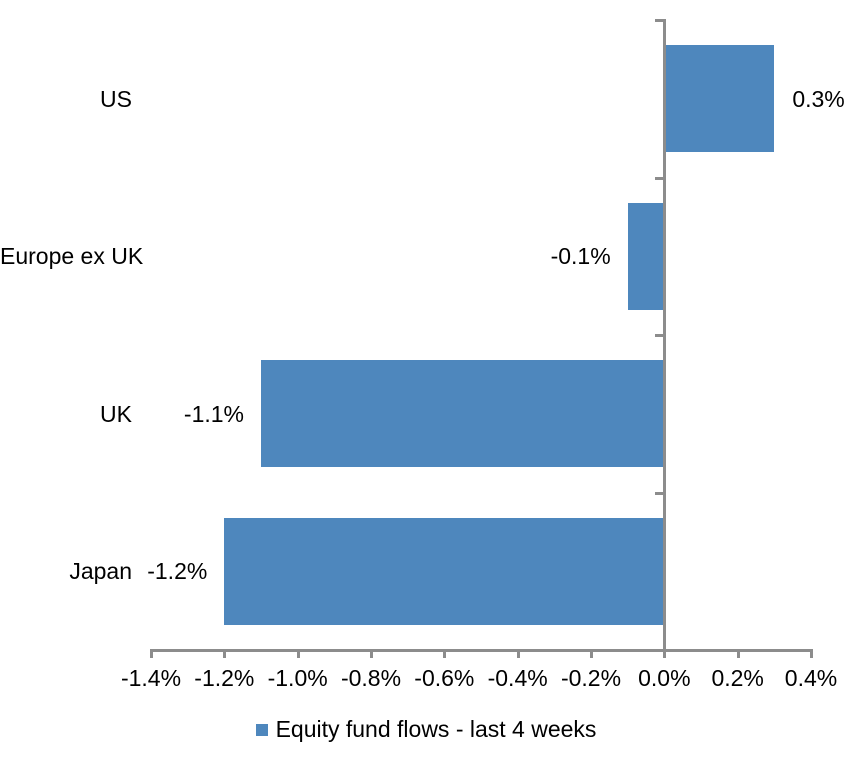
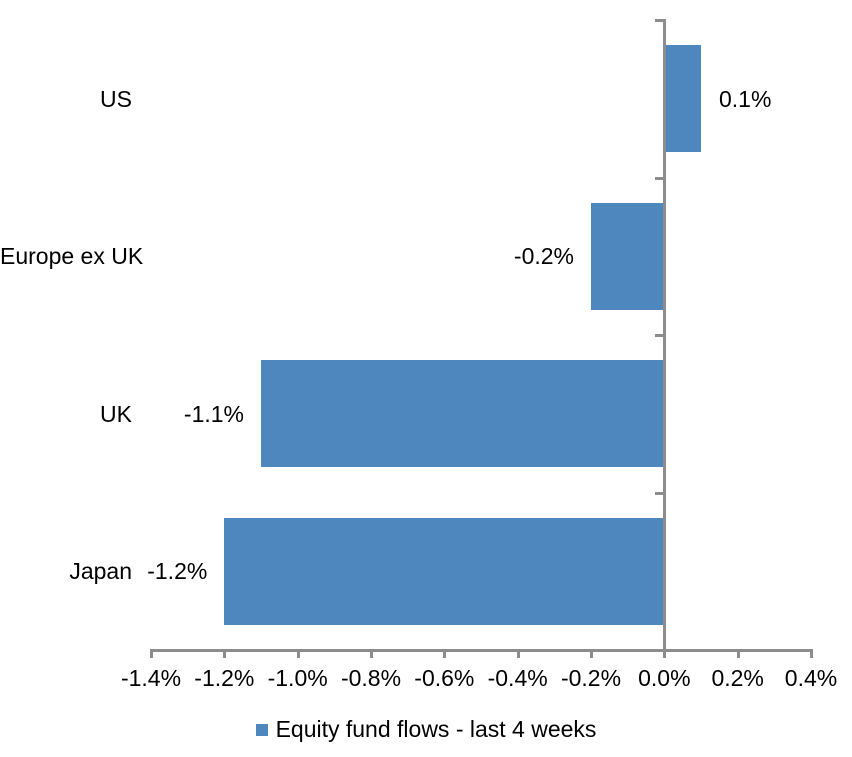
US: 0.3% -> 0.1%
Europe ex UK: -0.1% -> -0.2%
